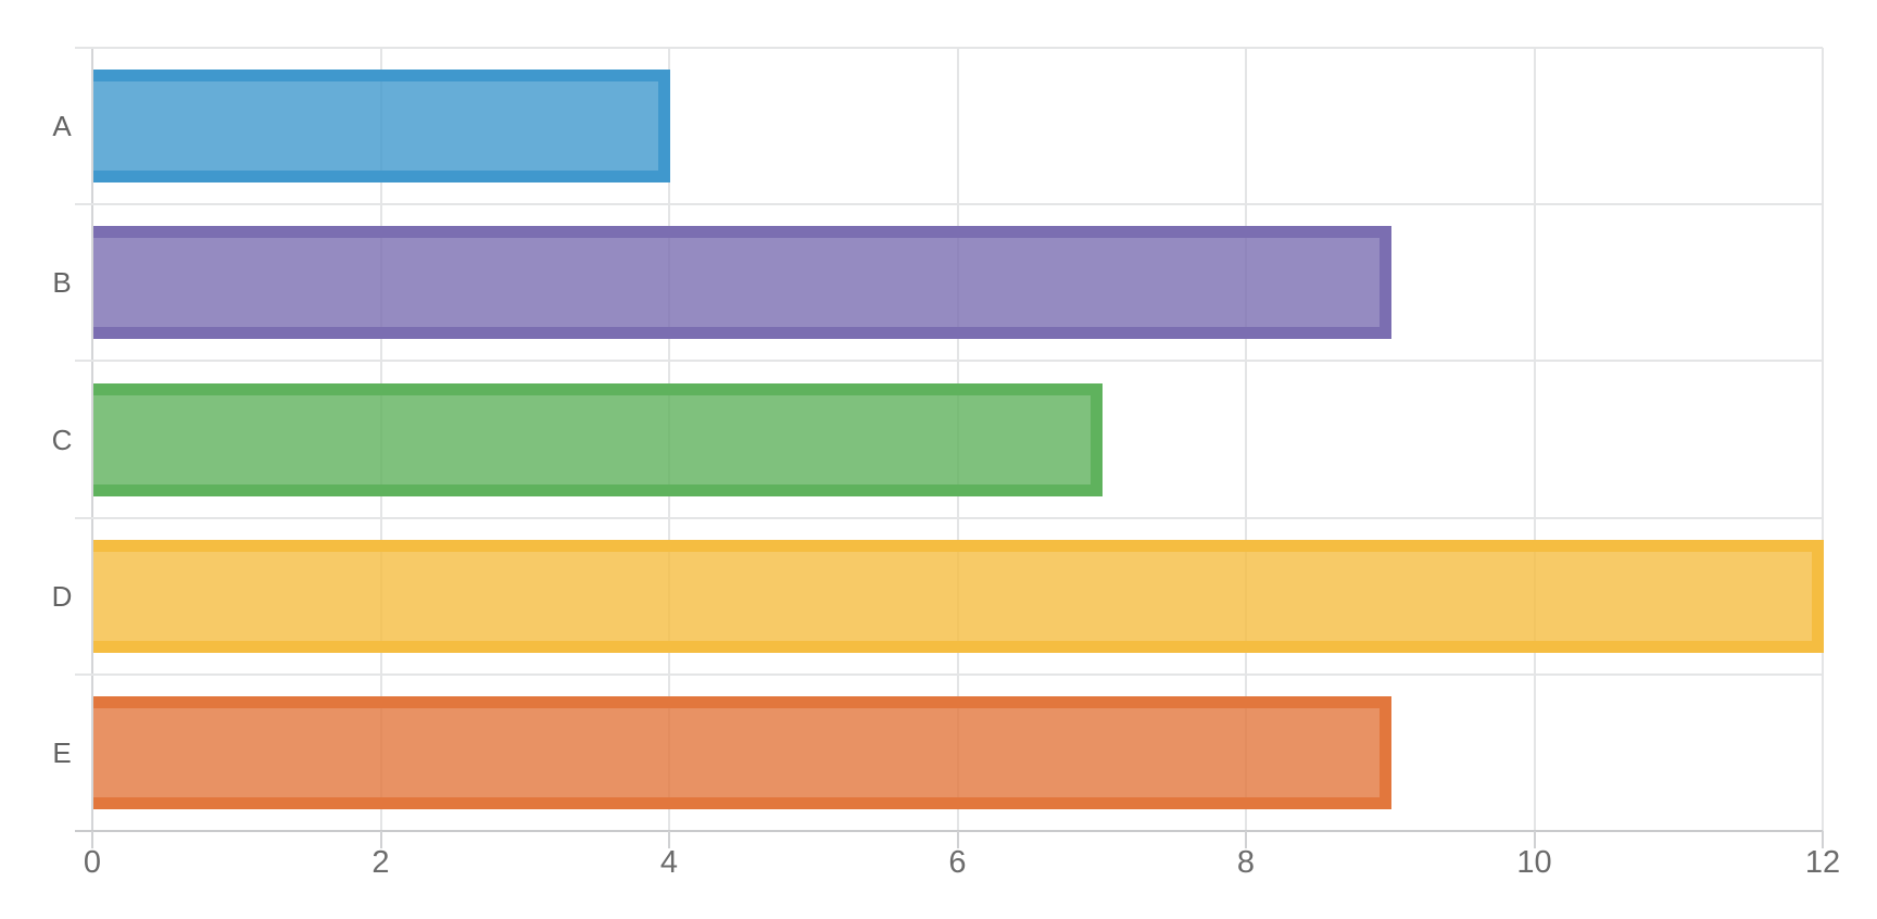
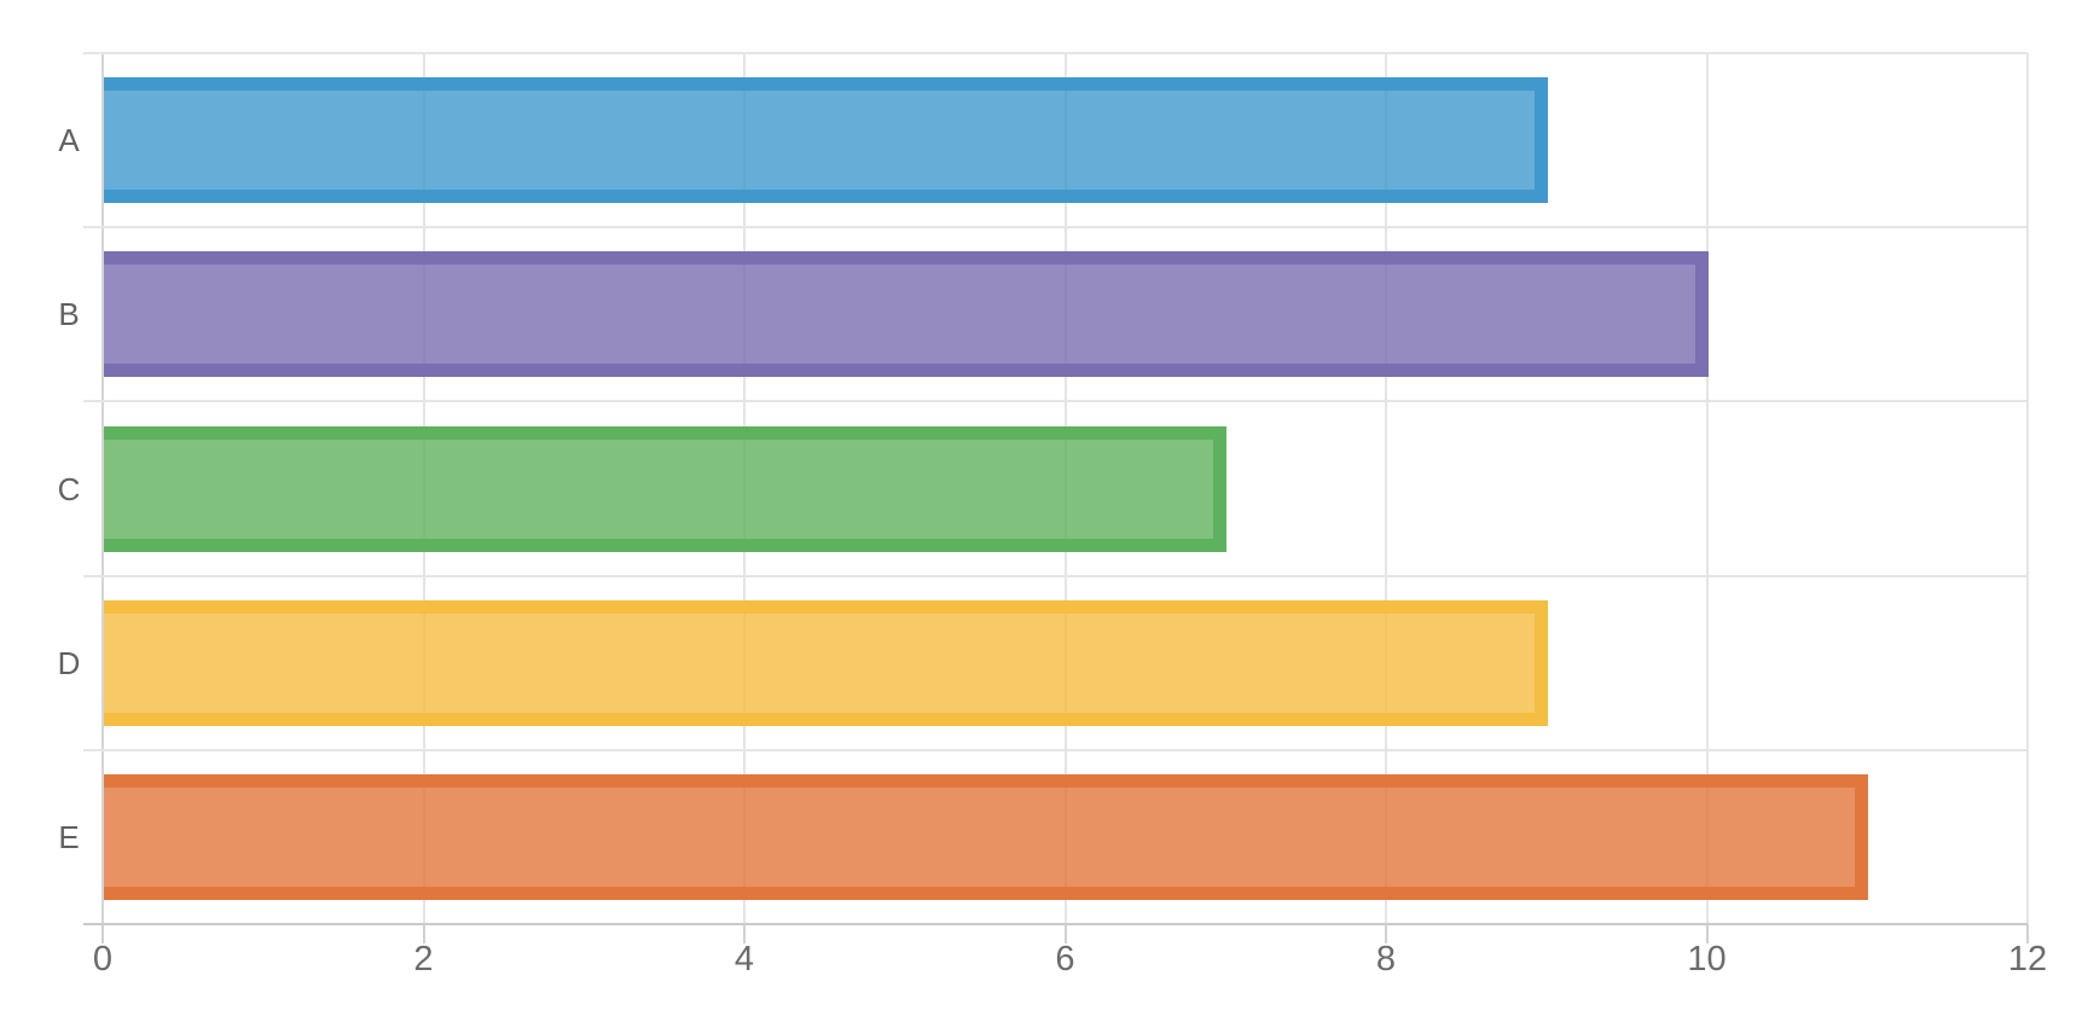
A: 4 -> 9
B: 9 -> 10
D: 12 -> 9
E: 9 -> 11
